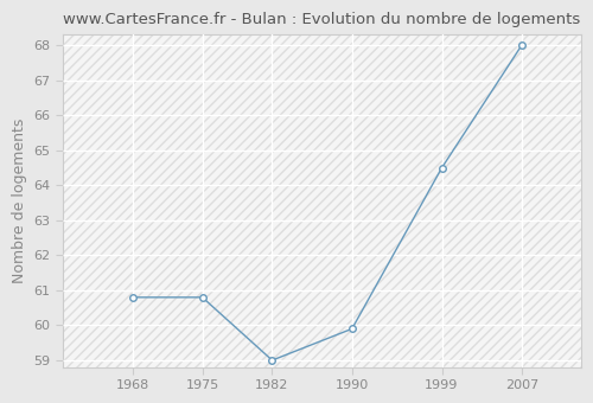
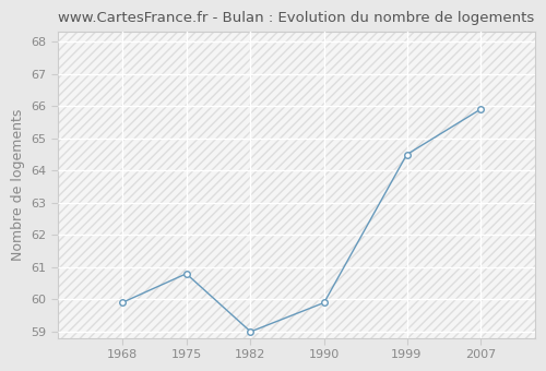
1968: 60.8 -> 59.9
2007: 68.0 -> 65.9
